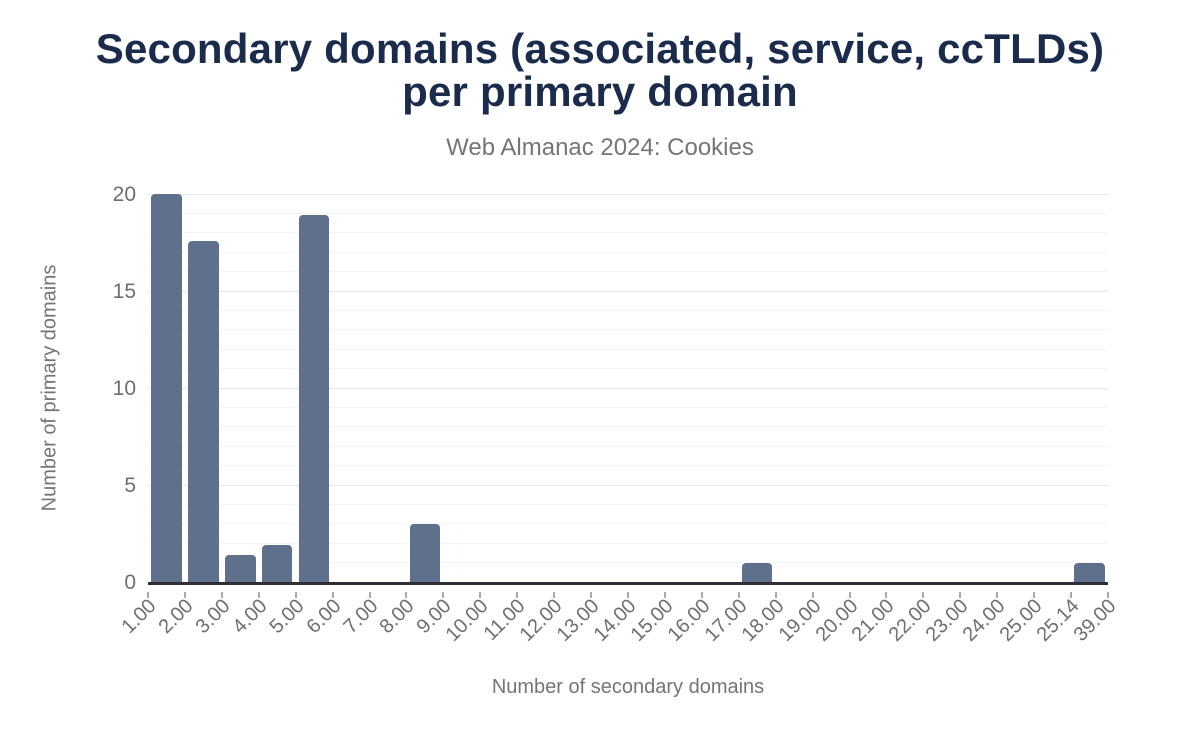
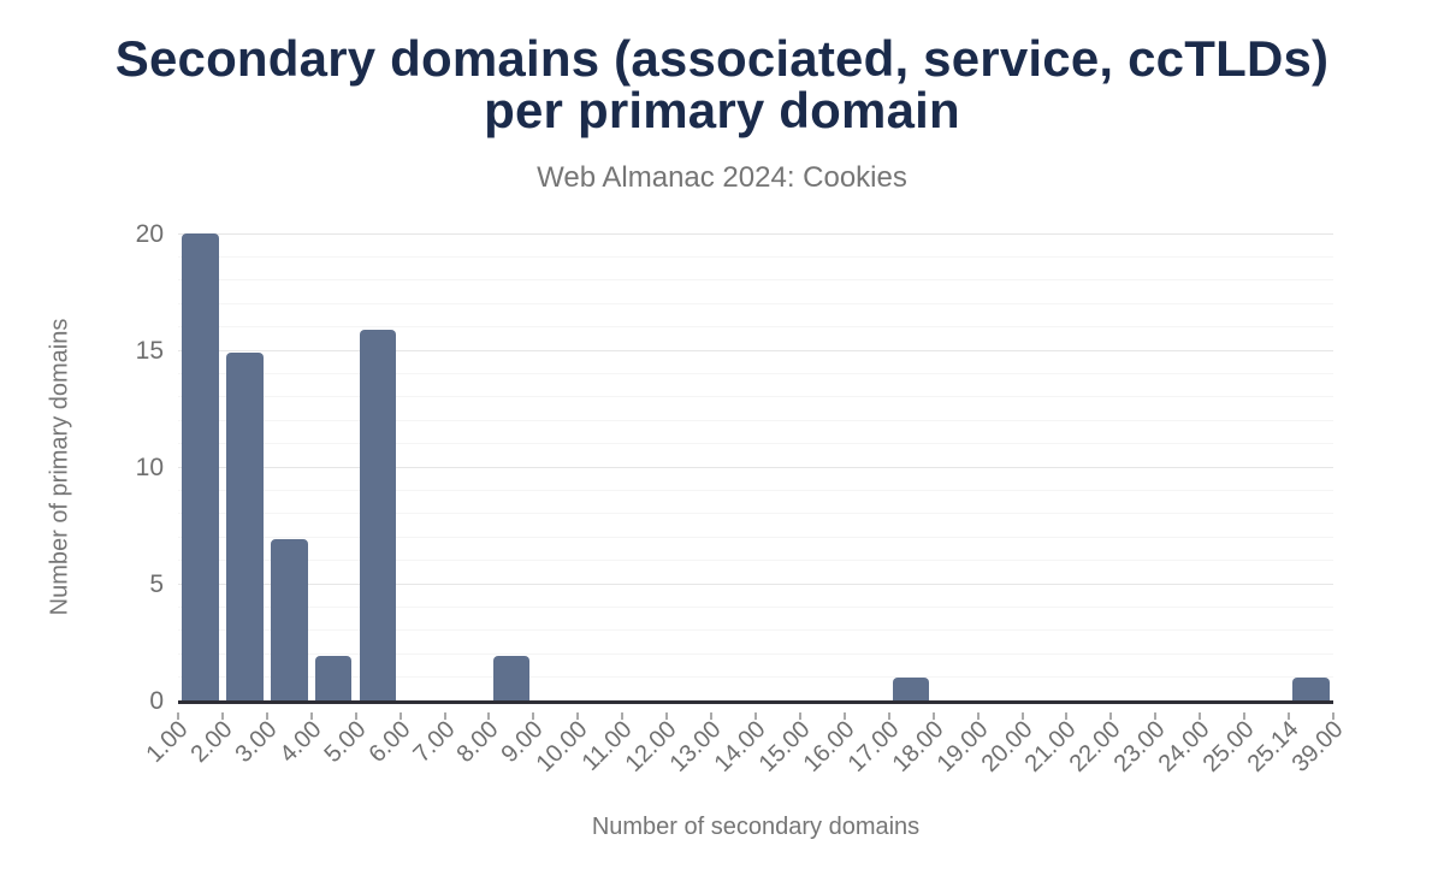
2.00: 17.6 -> 14.9
3.00: 1.4 -> 6.9
5.00: 18.9 -> 15.9
8.00: 3.0 -> 1.9
